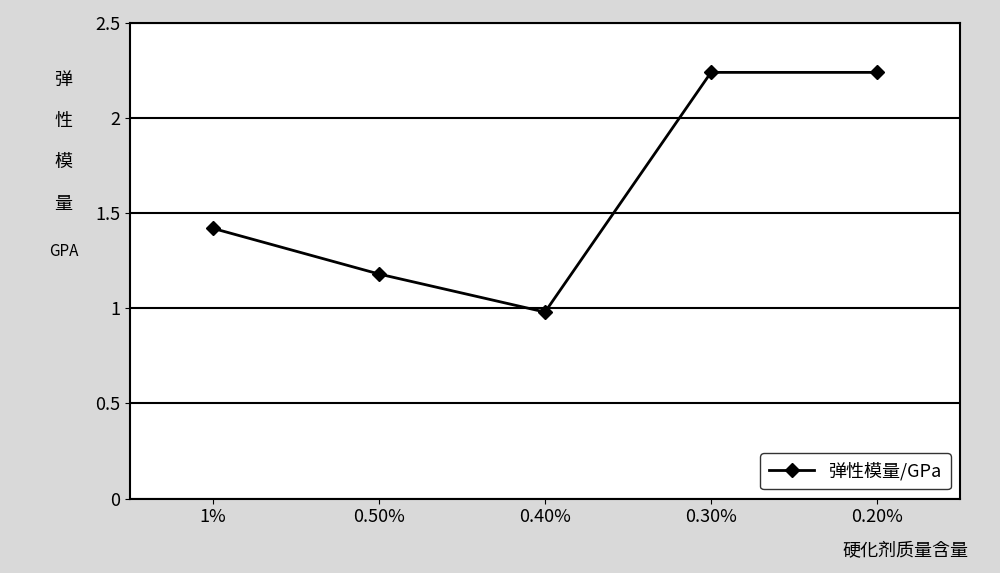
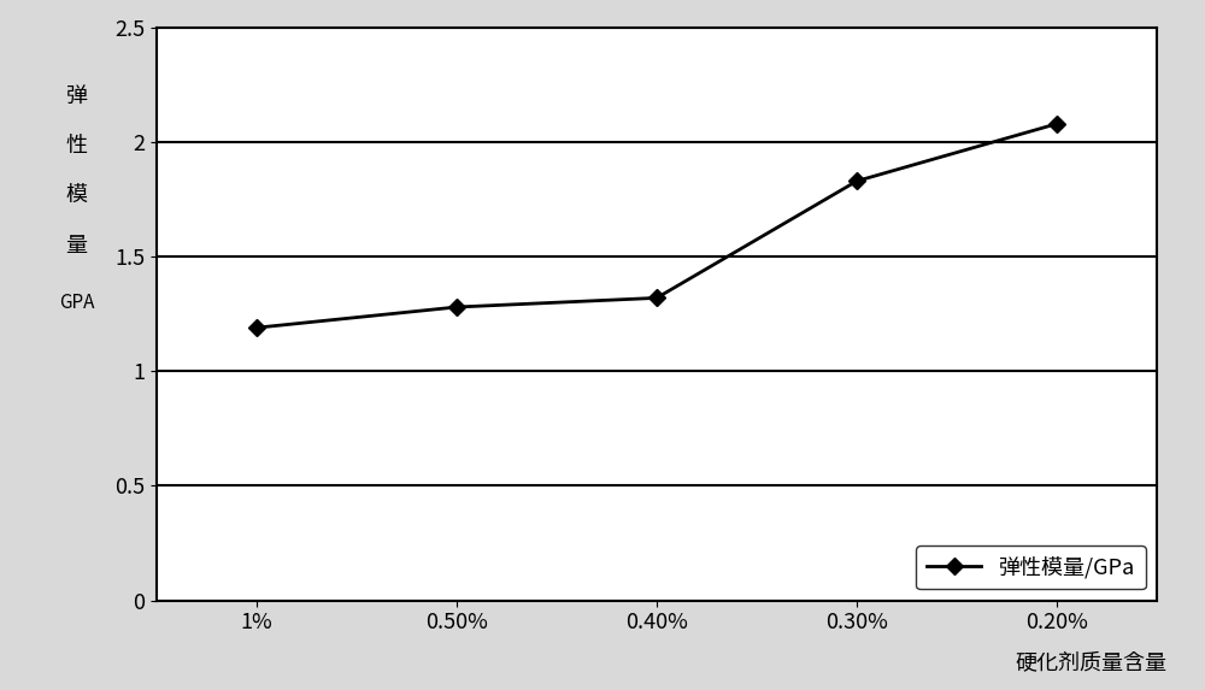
1%: 1.42 -> 1.19
0.50%: 1.18 -> 1.28
0.40%: 0.98 -> 1.32
0.30%: 2.24 -> 1.83
0.20%: 2.24 -> 2.08
